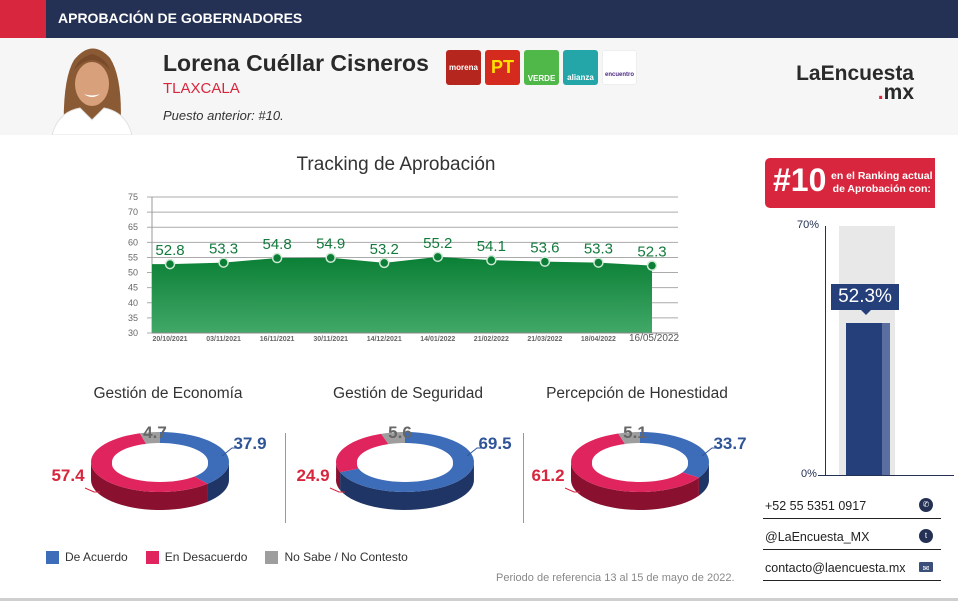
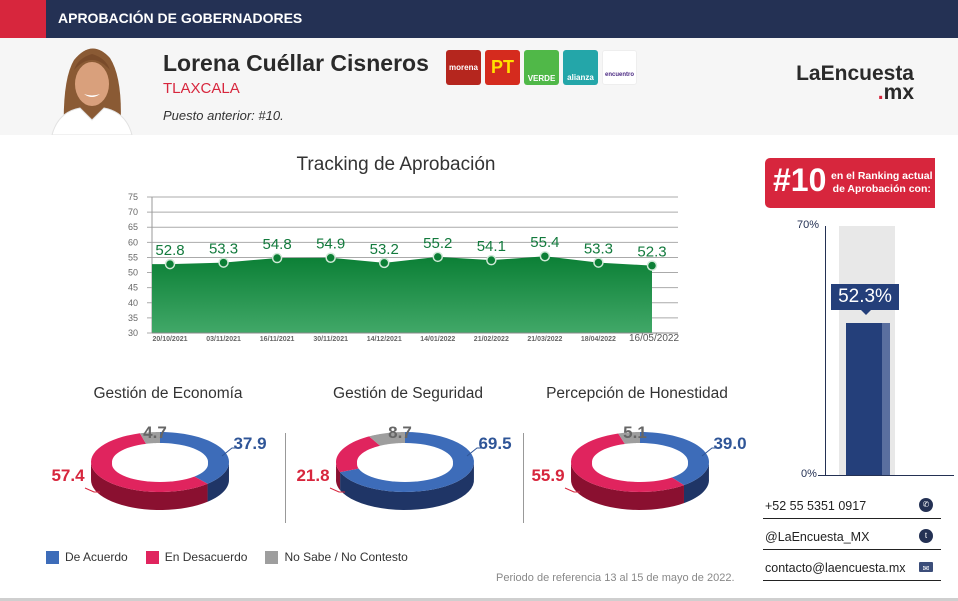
Tracking de Aprobación/21/03/2022: 53.6 -> 55.4
Gestión de Seguridad/En Desacuerdo: 24.9 -> 21.8
Gestión de Seguridad/No Sabe / No Contesto: 5.6 -> 8.7
Percepción de Honestidad/De Acuerdo: 33.7 -> 39.0
Percepción de Honestidad/En Desacuerdo: 61.2 -> 55.9
